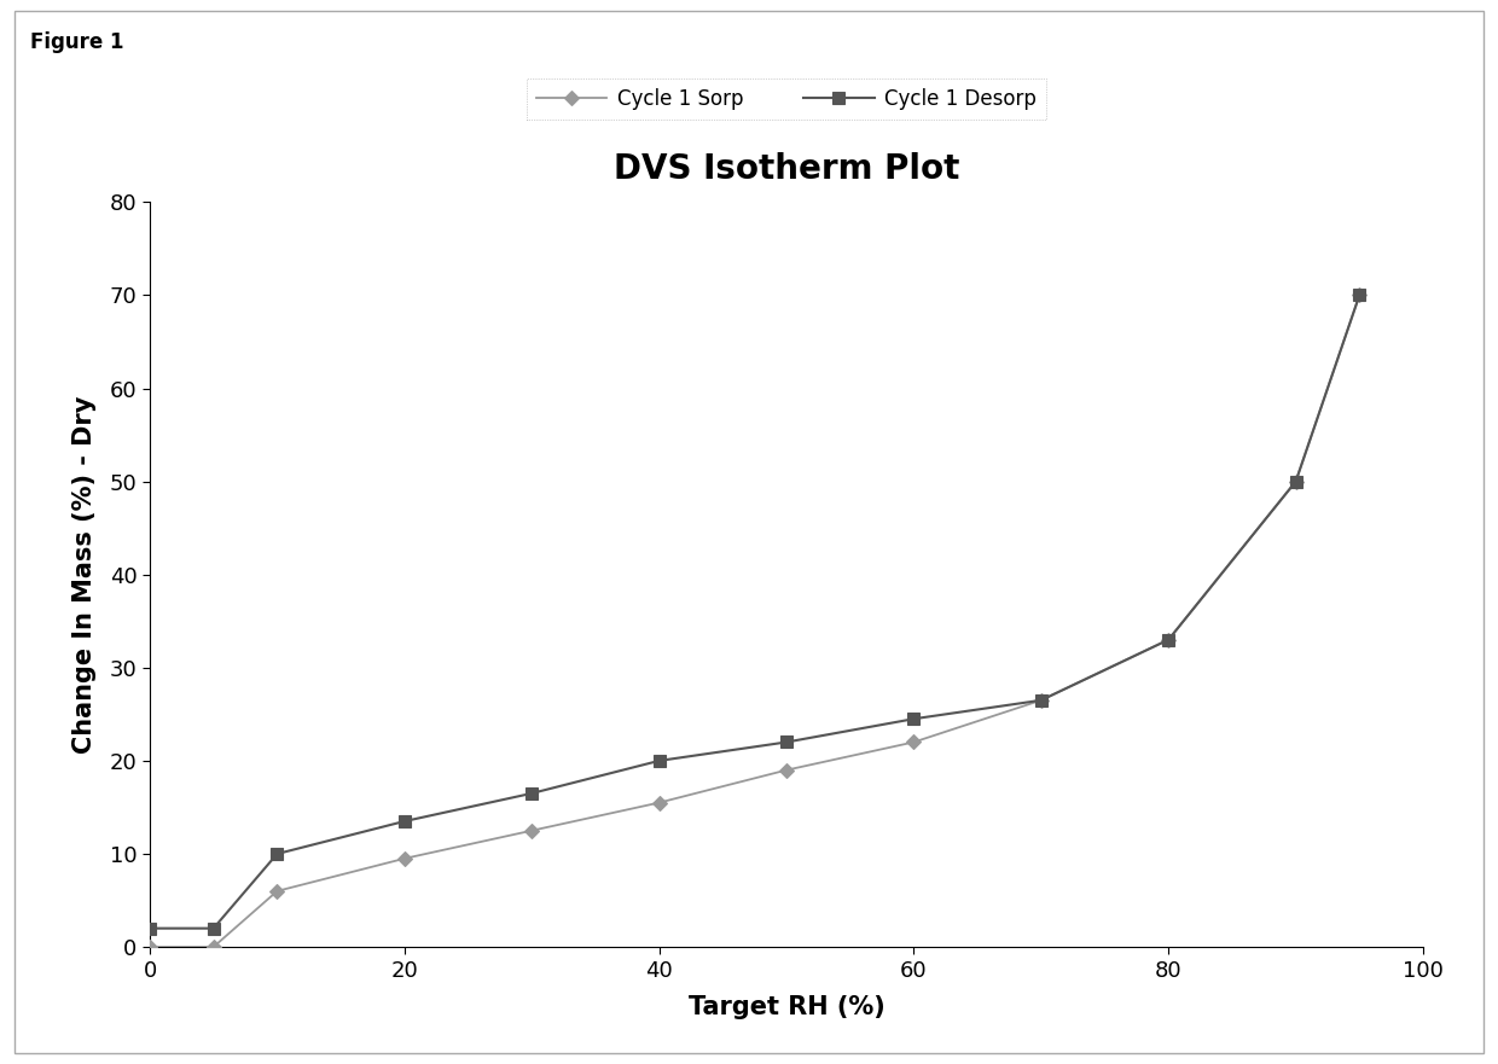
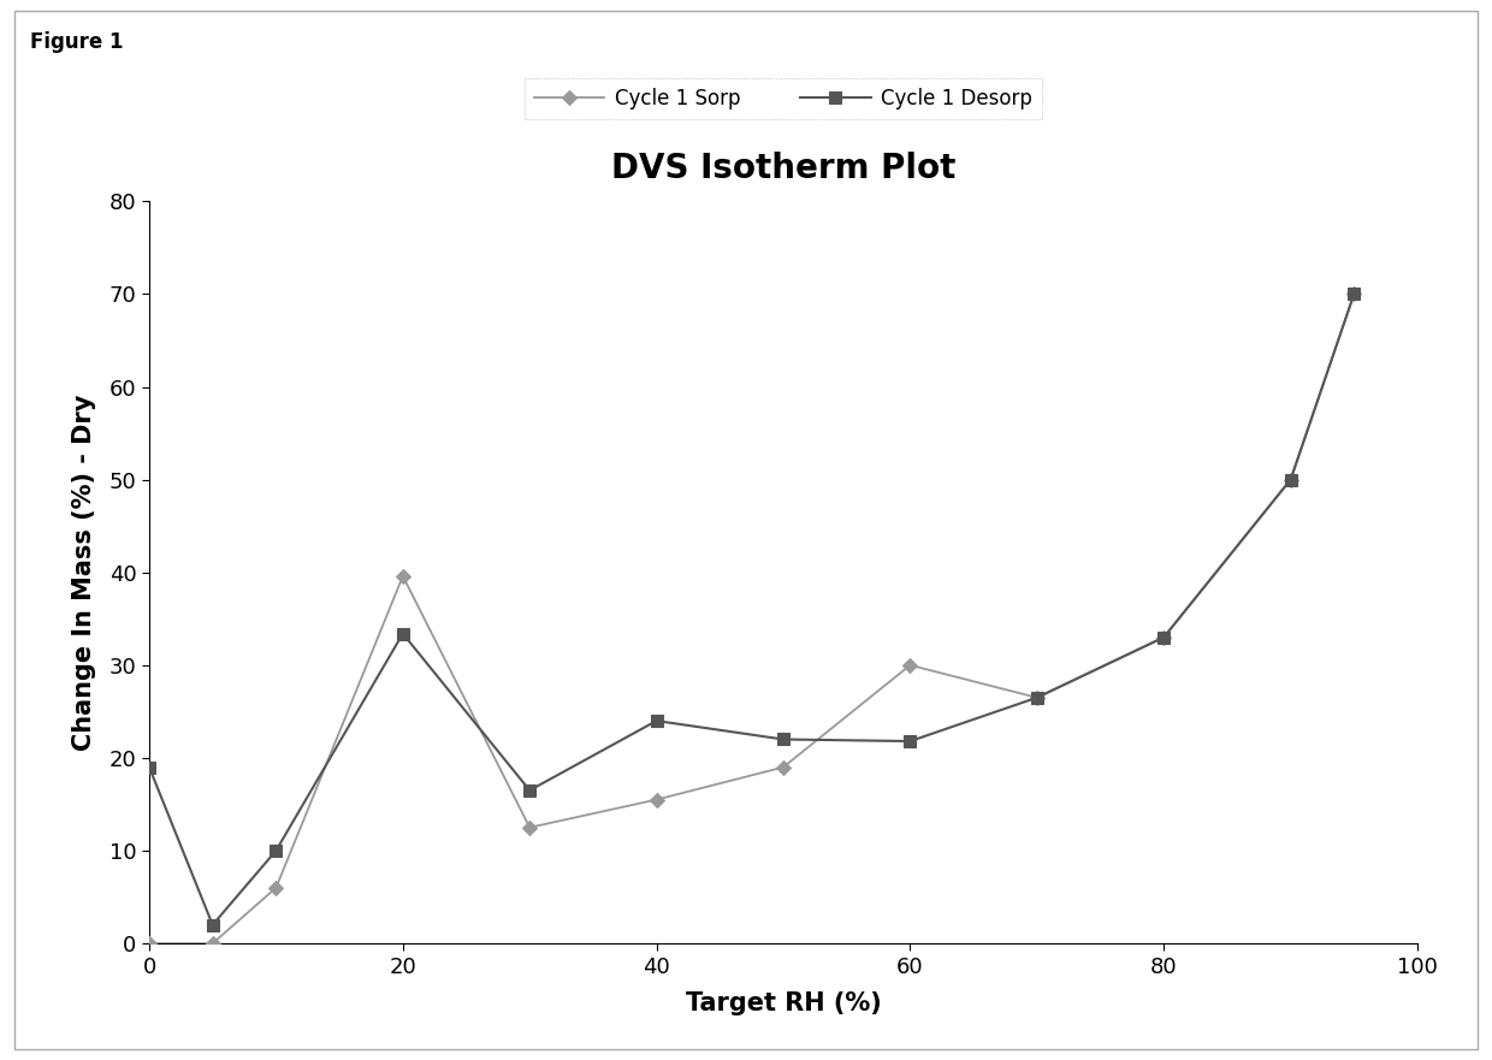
Cycle 1 Desorp/0: 2.0 -> 19.0
Cycle 1 Sorp/20: 9.5 -> 39.6
Cycle 1 Desorp/20: 13.5 -> 33.4
Cycle 1 Desorp/40: 20.0 -> 24.0
Cycle 1 Sorp/60: 22.0 -> 30.0
Cycle 1 Desorp/60: 24.5 -> 21.8
